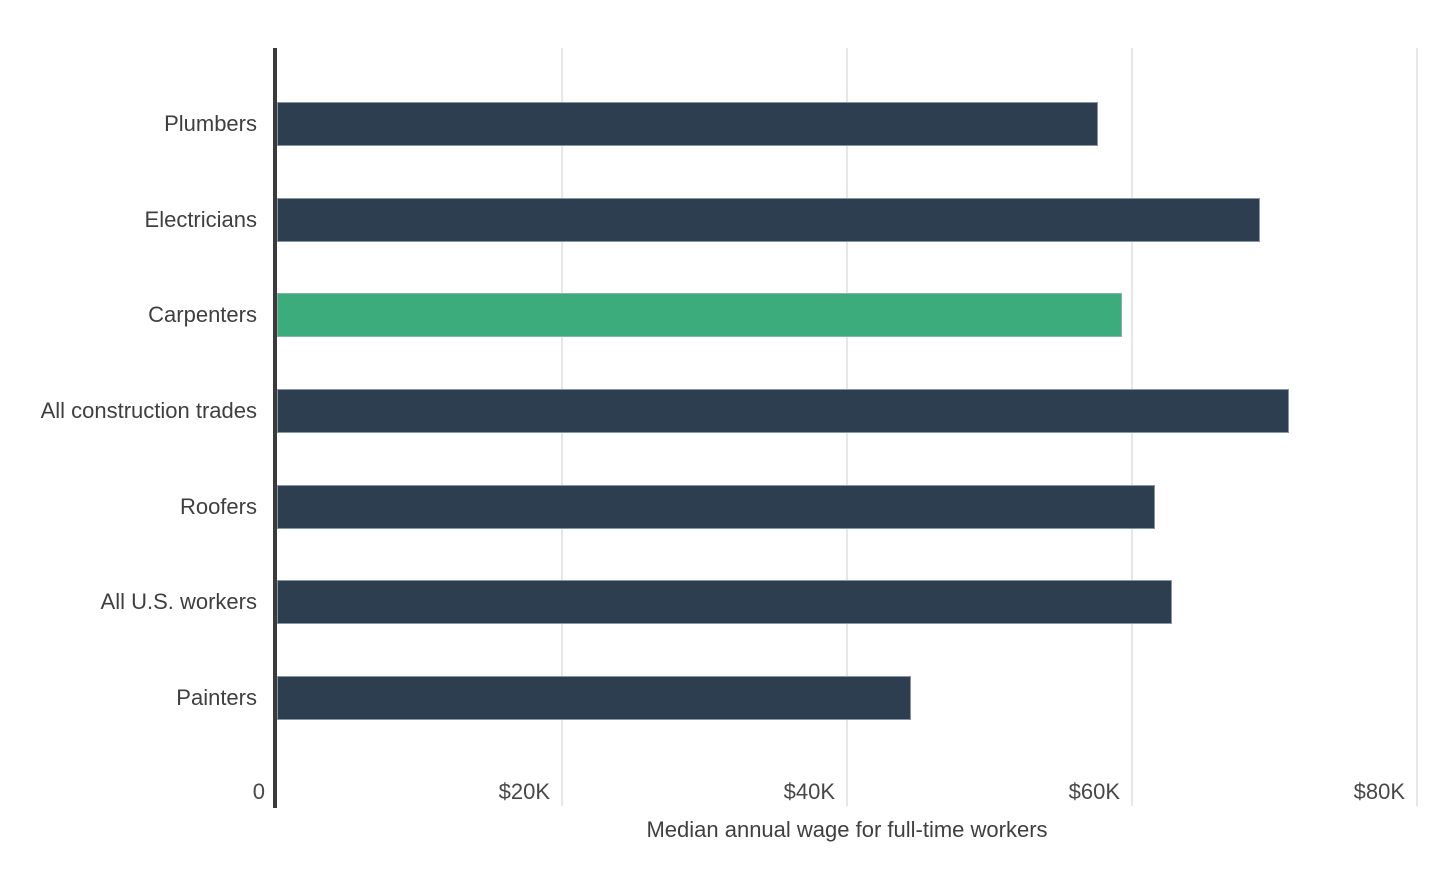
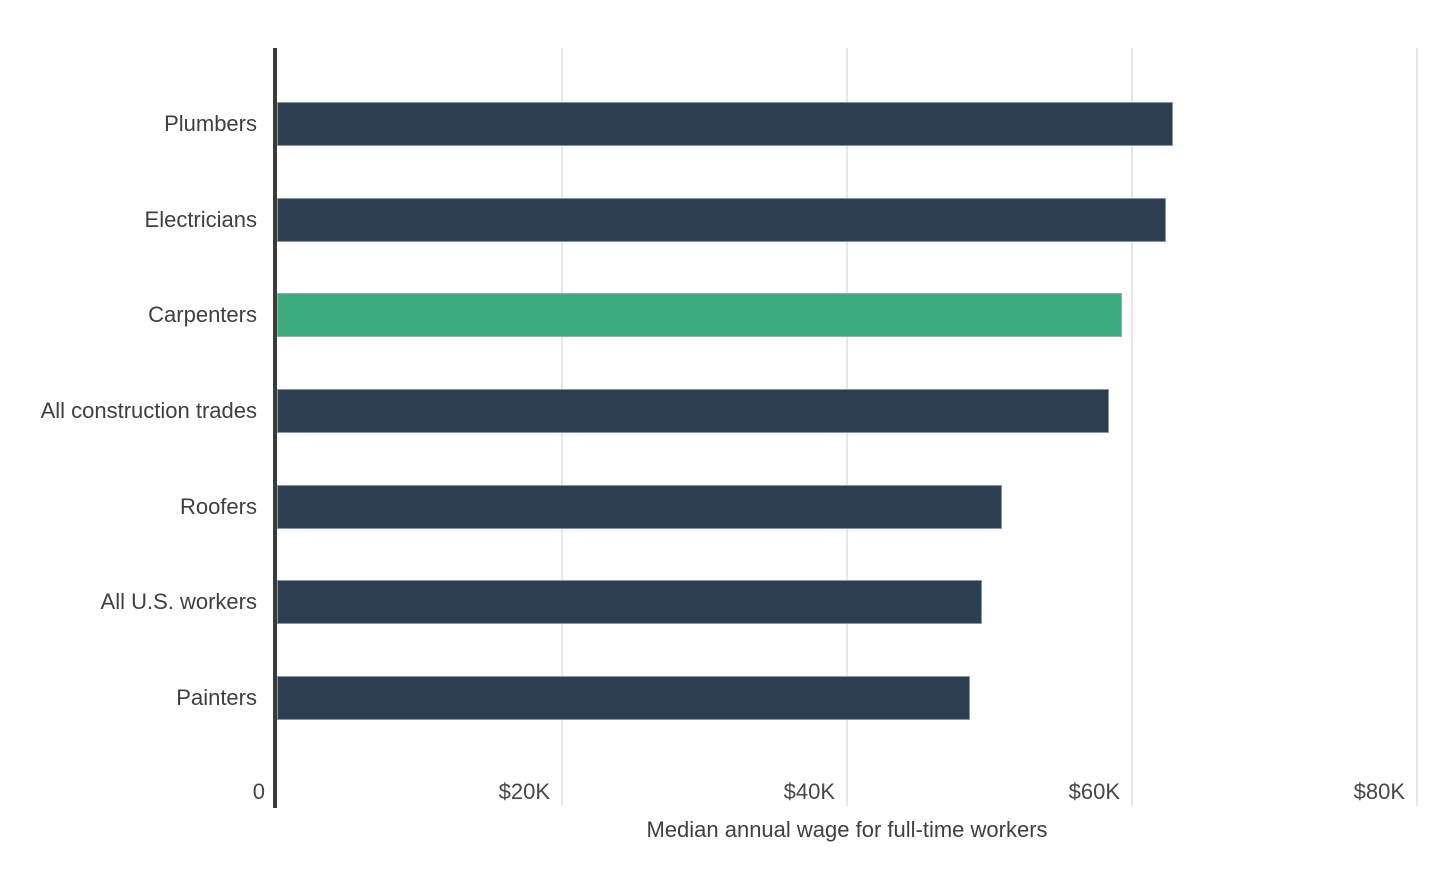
Plumbers: $57.6K -> $62.9K
Electricians: $69.0K -> $62.4K
All construction trades: $71.0K -> $58.4K
Roofers: $61.6K -> $50.9K
All U.S. workers: $62.8K -> $49.5K
Painters: $44.5K -> $48.6K
